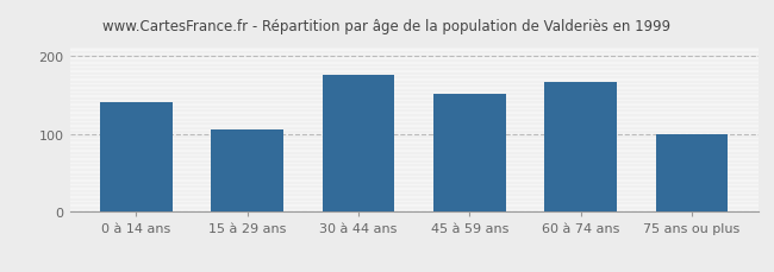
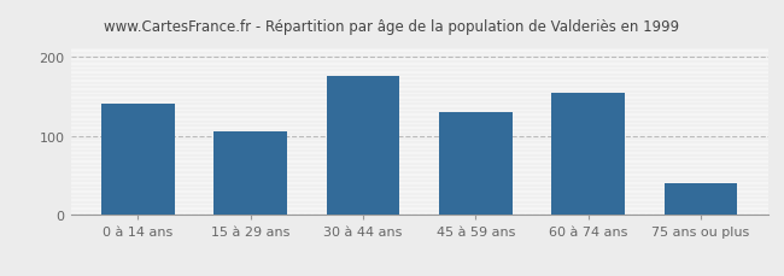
45 à 59 ans: 152 -> 130
60 à 74 ans: 166 -> 155
75 ans ou plus: 100 -> 40
